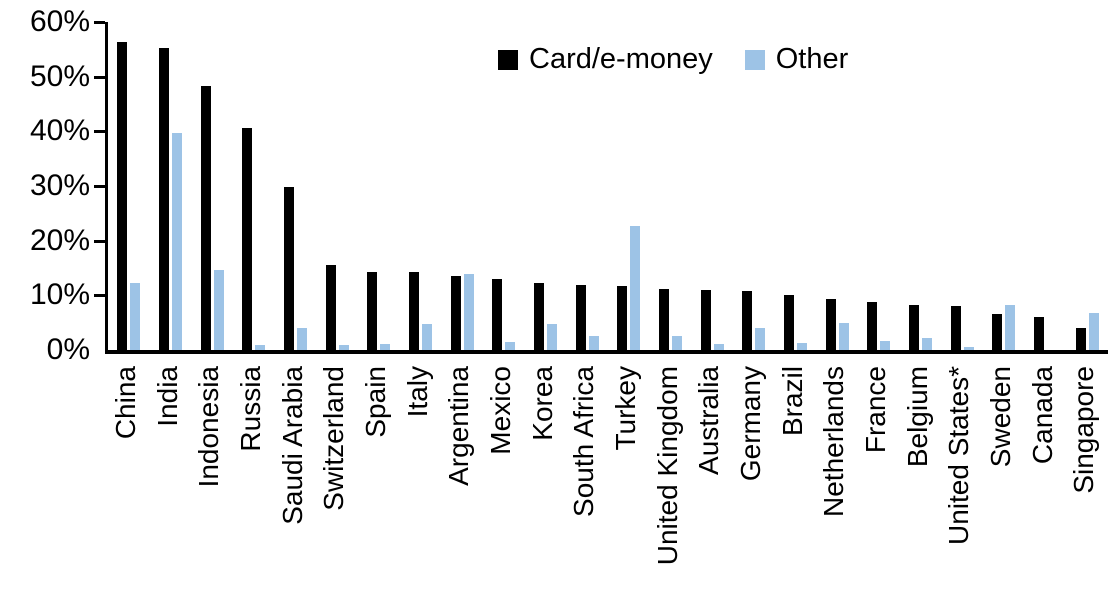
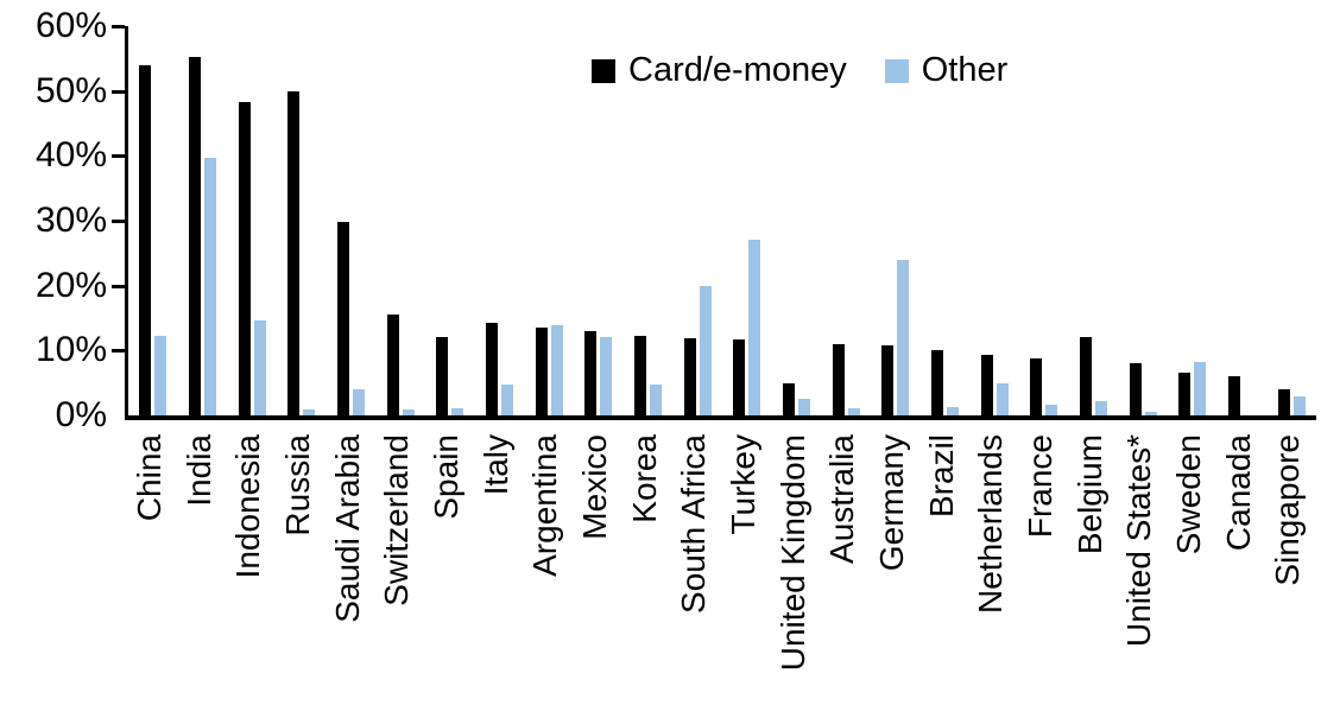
Card/e-money/China: 56% -> 54%
Card/e-money/Russia: 41% -> 50%
Card/e-money/Spain: 14% -> 12%
Other/Mexico: 1% -> 12%
Other/South Africa: 2% -> 20%
Other/Turkey: 23% -> 27%
Card/e-money/United Kingdom: 11% -> 5%
Other/Germany: 4% -> 24%
Card/e-money/Belgium: 8% -> 12%
Other/Singapore: 7% -> 3%
